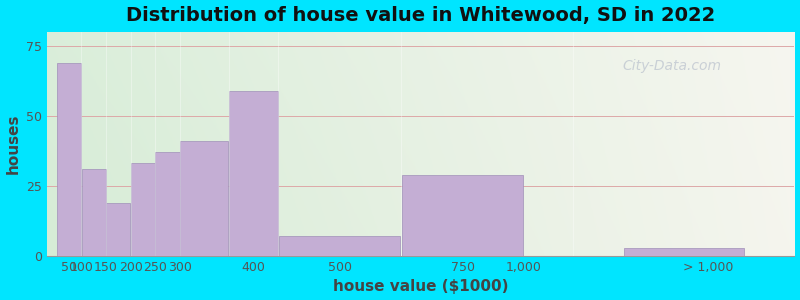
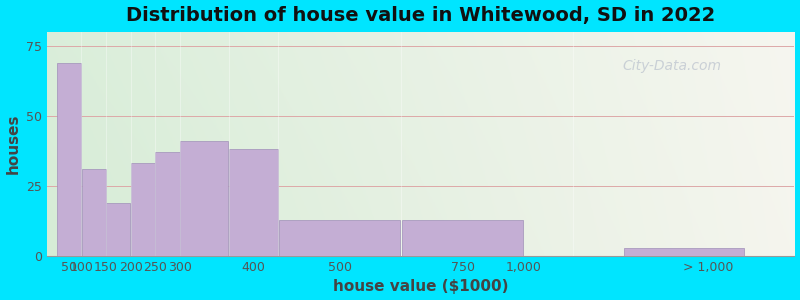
400: 59 -> 38
500: 7 -> 13
750: 29 -> 13
